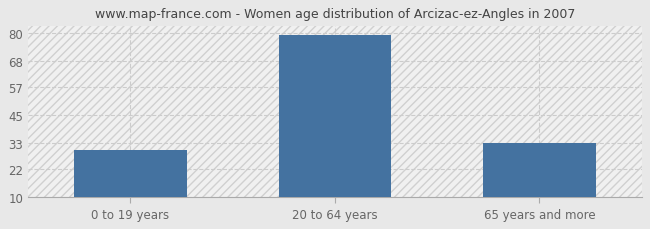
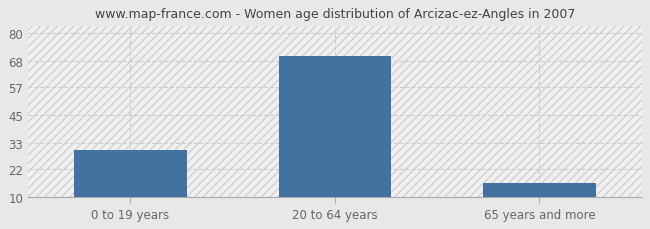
20 to 64 years: 79 -> 70
65 years and more: 33 -> 16
